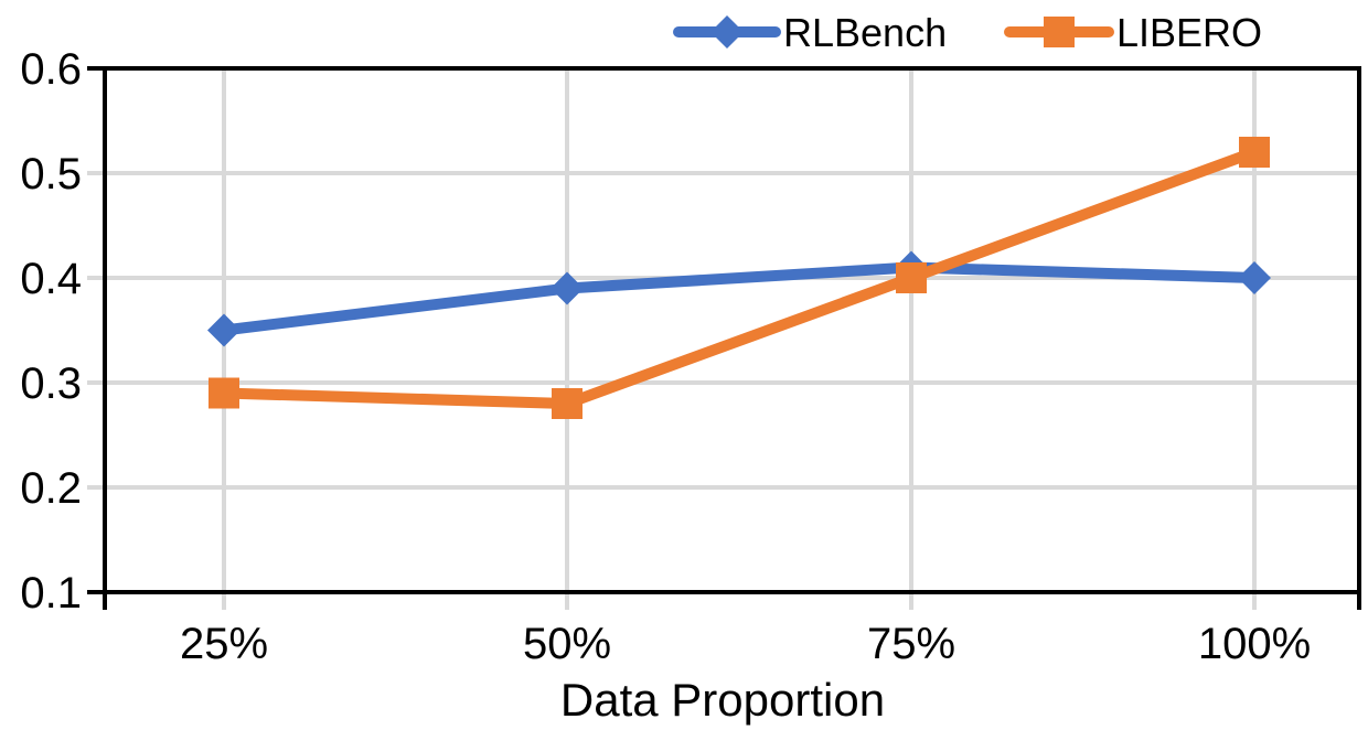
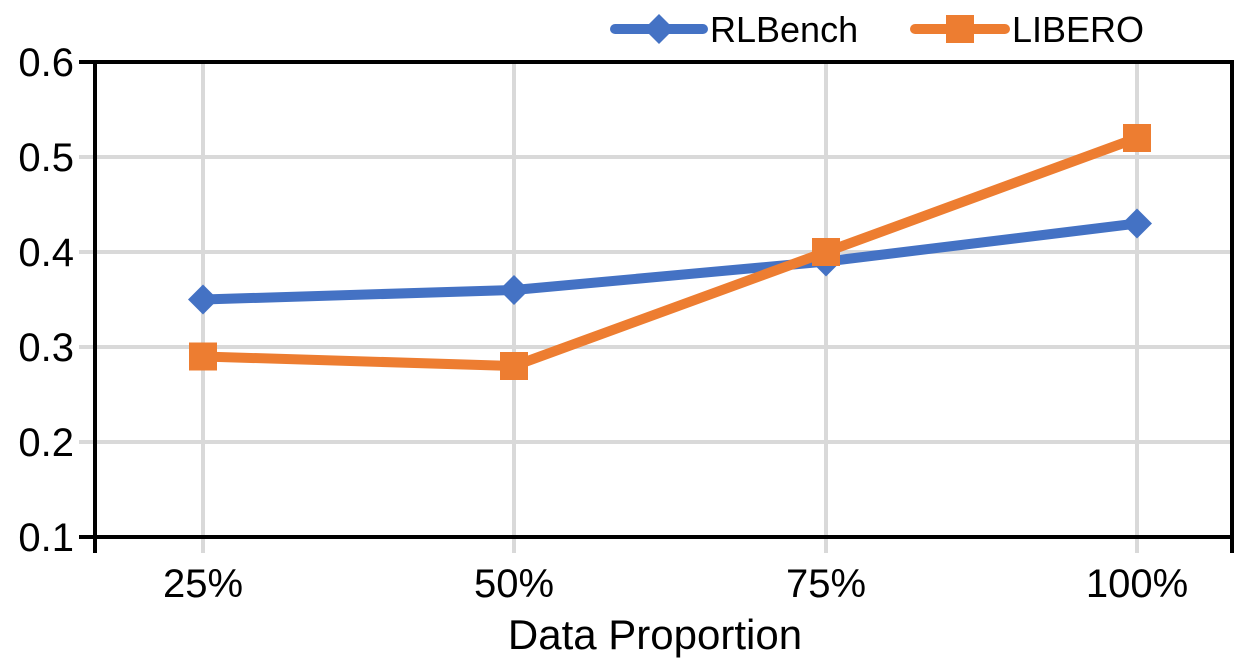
RLBench/50%: 0.39 -> 0.36
RLBench/75%: 0.41 -> 0.39
RLBench/100%: 0.40 -> 0.43
